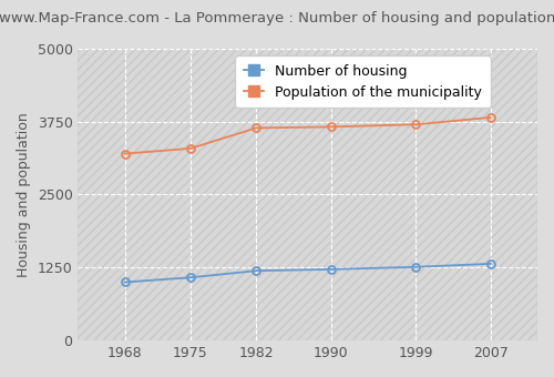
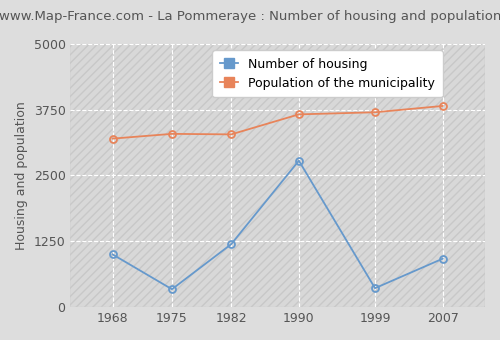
Number of housing/1975: 1080 -> 340
Population of the municipality/1982: 3640 -> 3280
Number of housing/1990: 1220 -> 2780
Number of housing/1999: 1260 -> 360
Number of housing/2007: 1320 -> 920
